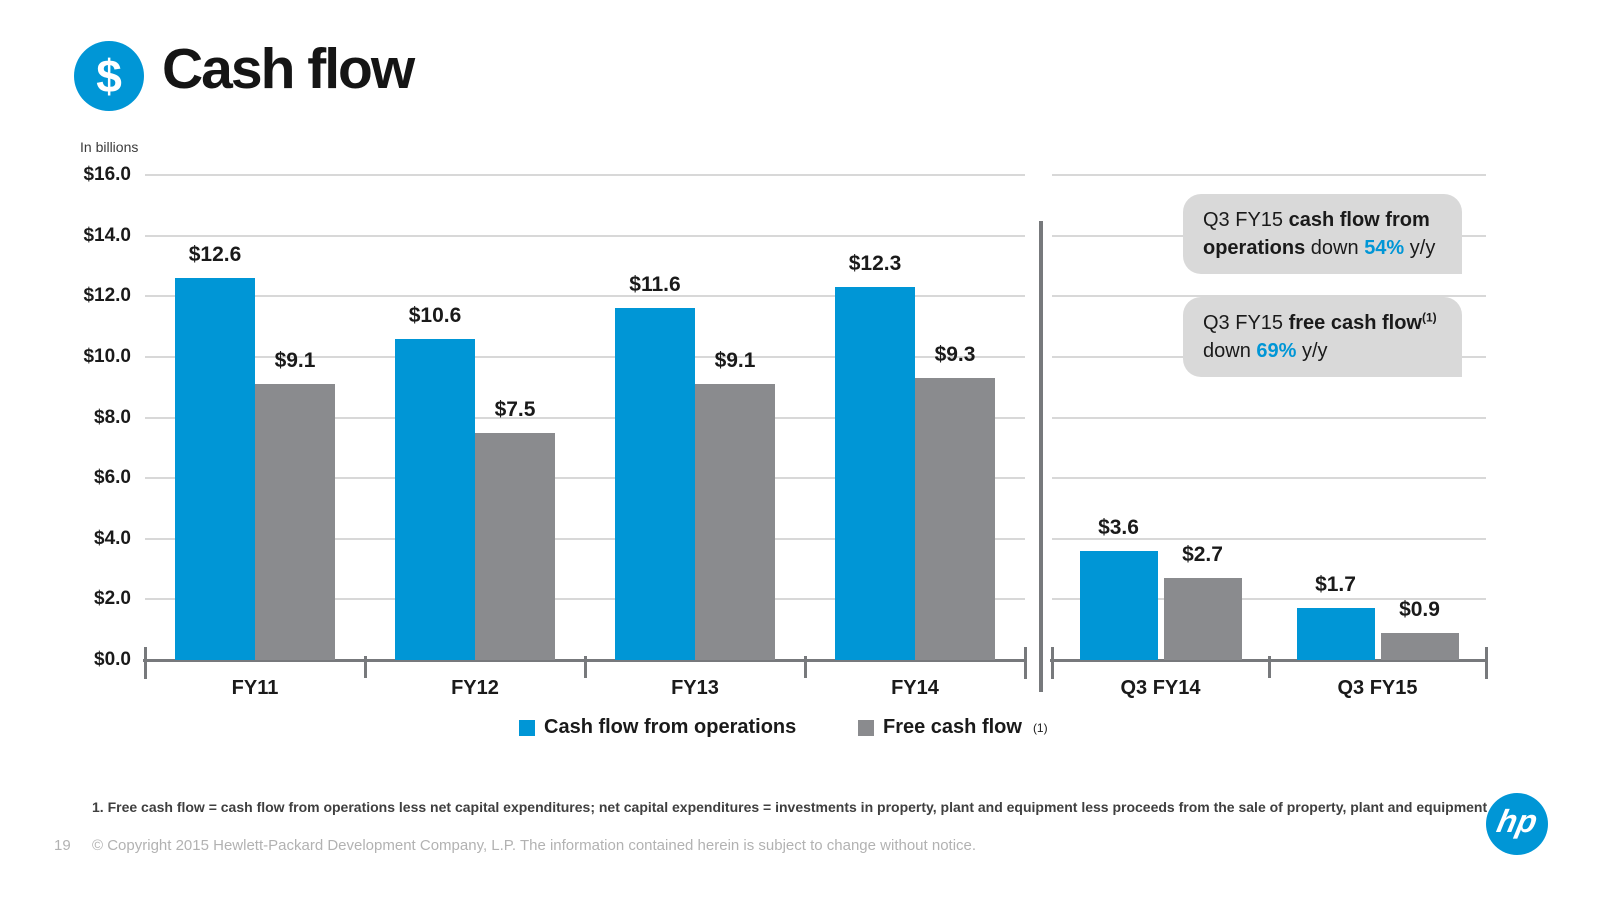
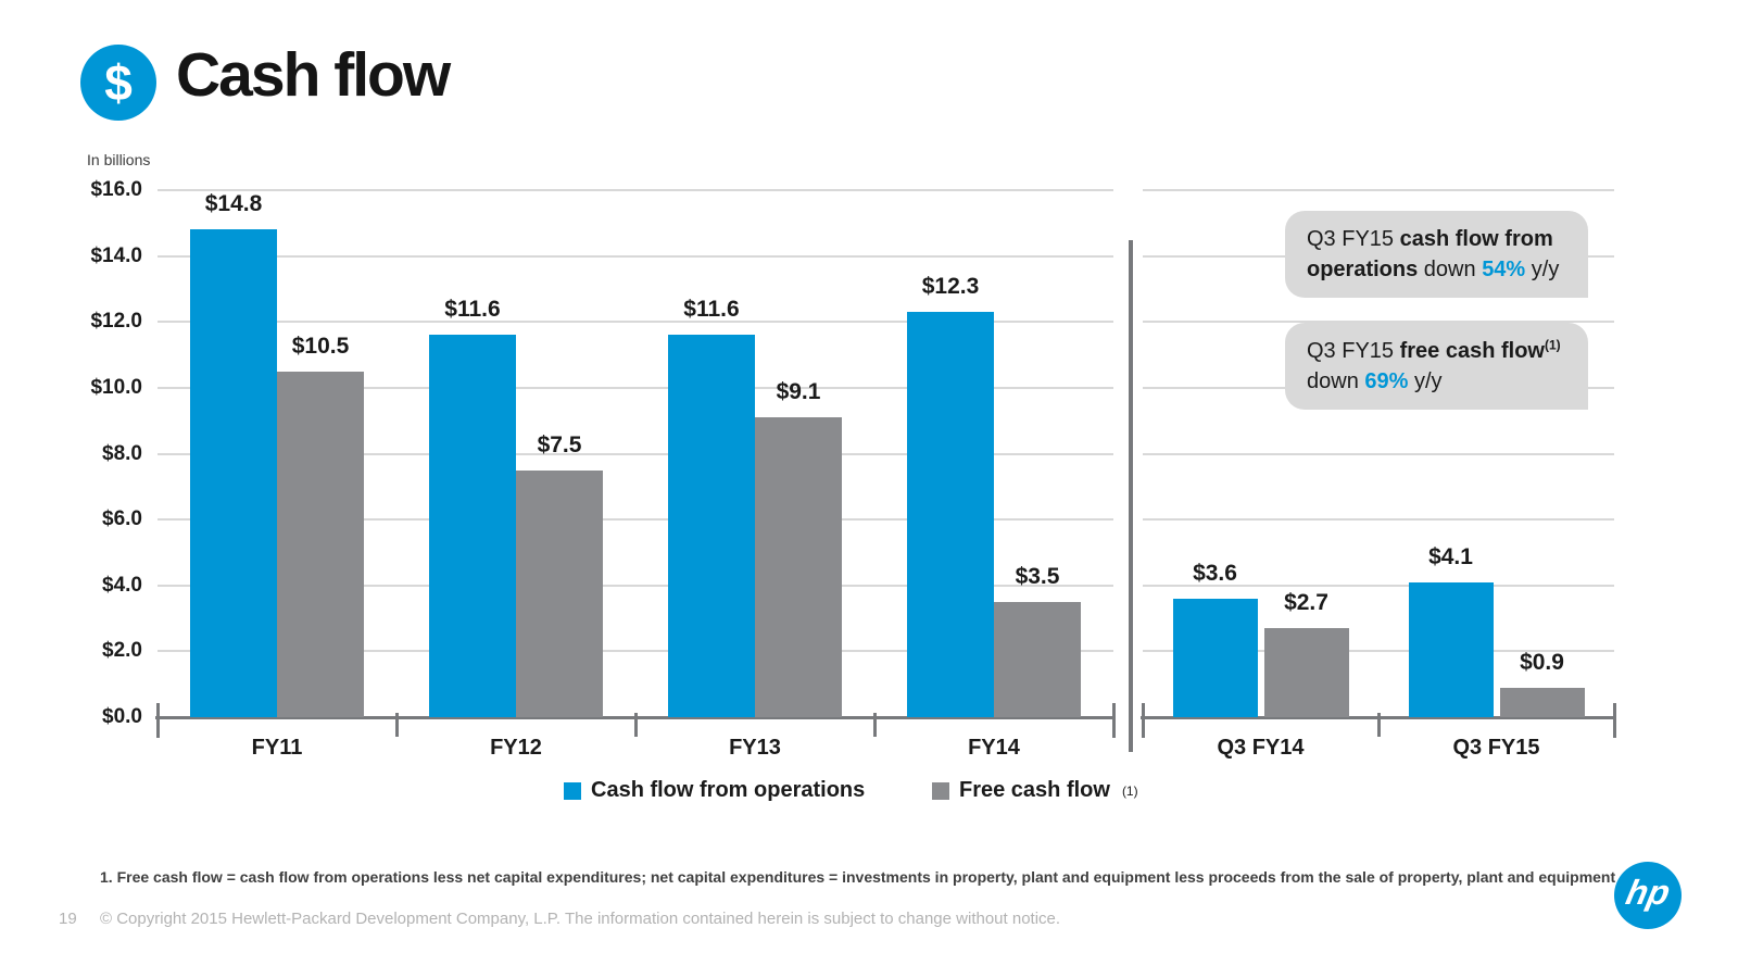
Cash flow from operations/FY11: $12.6 -> $14.8
Free cash flow/FY11: $9.1 -> $10.5
Cash flow from operations/FY12: $10.6 -> $11.6
Free cash flow/FY14: $9.3 -> $3.5
Cash flow from operations/Q3 FY15: $1.7 -> $4.1
